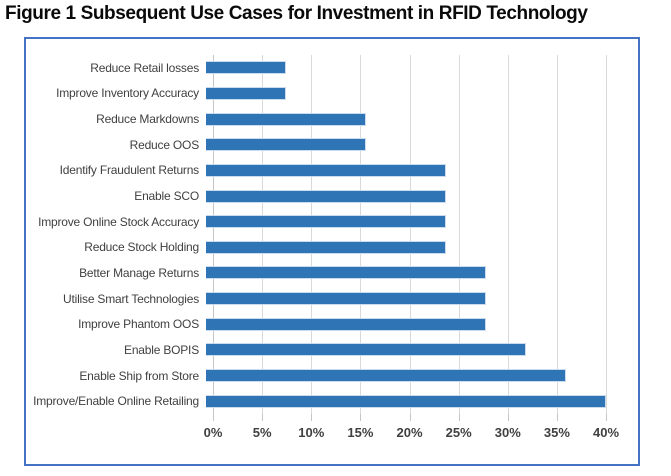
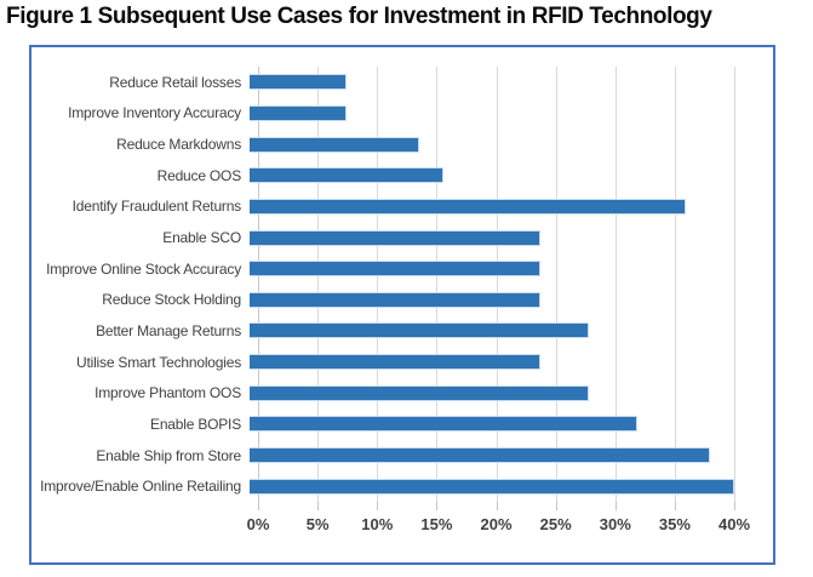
Reduce Markdowns: 16% -> 14%
Identify Fraudulent Returns: 24% -> 36%
Utilise Smart Technologies: 28% -> 24%
Enable Ship from Store: 36% -> 38%
